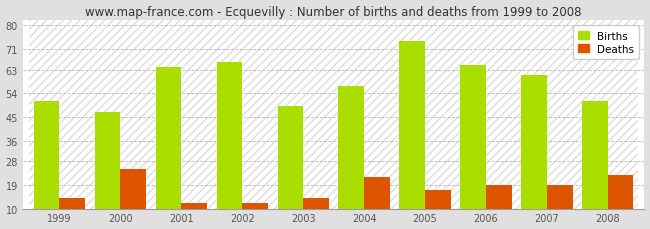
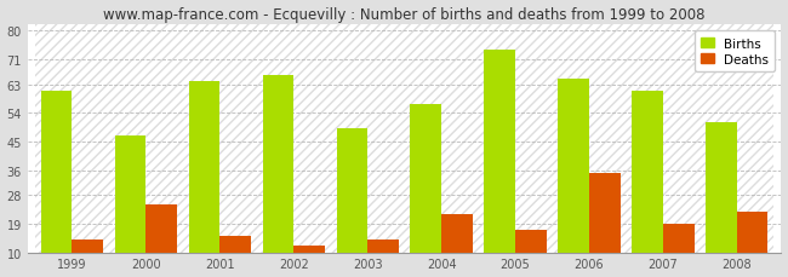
Births/1999: 51 -> 61
Deaths/2001: 12 -> 15
Deaths/2006: 19 -> 35
